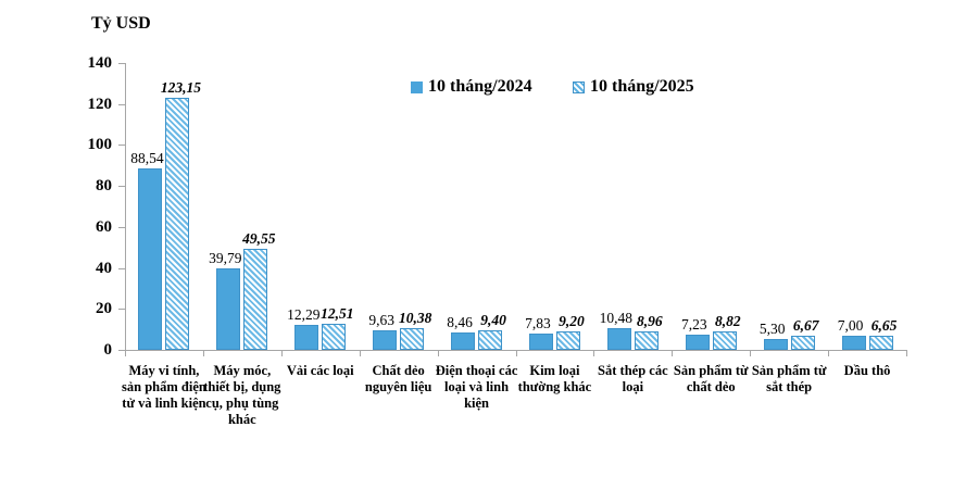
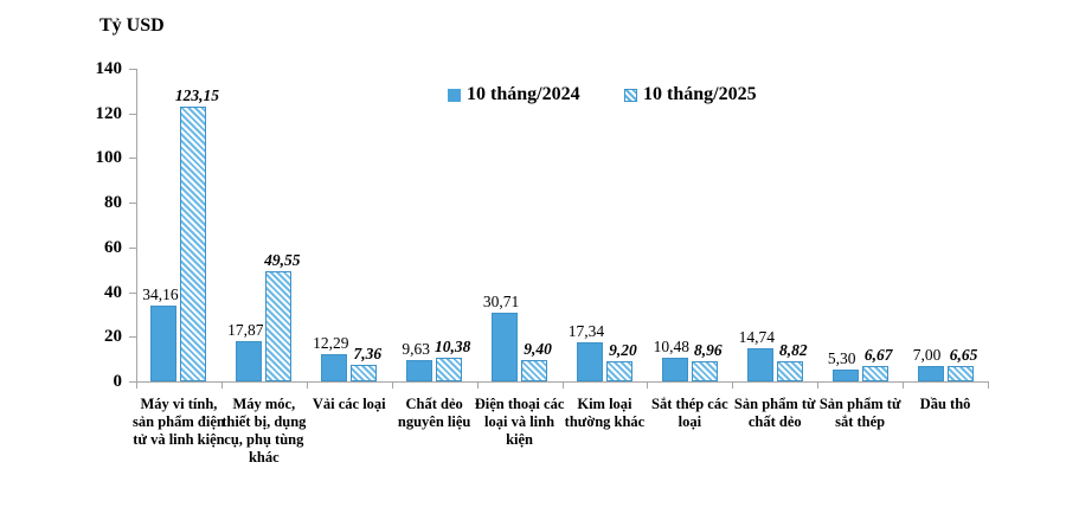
10 tháng/2024/Máy vi tính, sản phẩm điện tử và linh kiện: 88,54 -> 34,16
10 tháng/2024/Máy móc, thiết bị, dụng cụ, phụ tùng khác: 39,79 -> 17,87
10 tháng/2025/Vải các loại: 12,51 -> 7,36
10 tháng/2024/Điện thoại các loại và linh kiện: 8,46 -> 30,71
10 tháng/2024/Kim loại thường khác: 7,83 -> 17,34
10 tháng/2024/Sản phẩm từ chất dẻo: 7,23 -> 14,74
